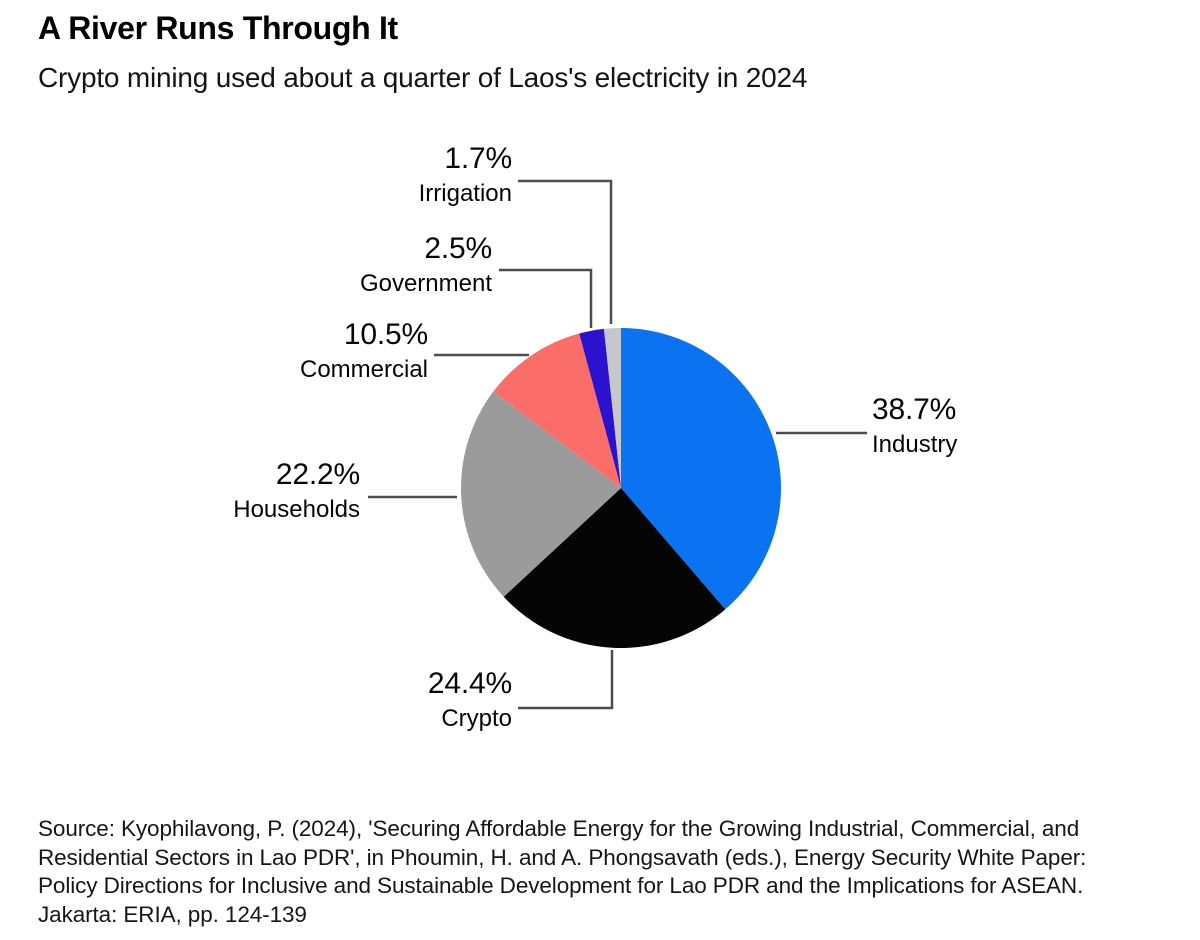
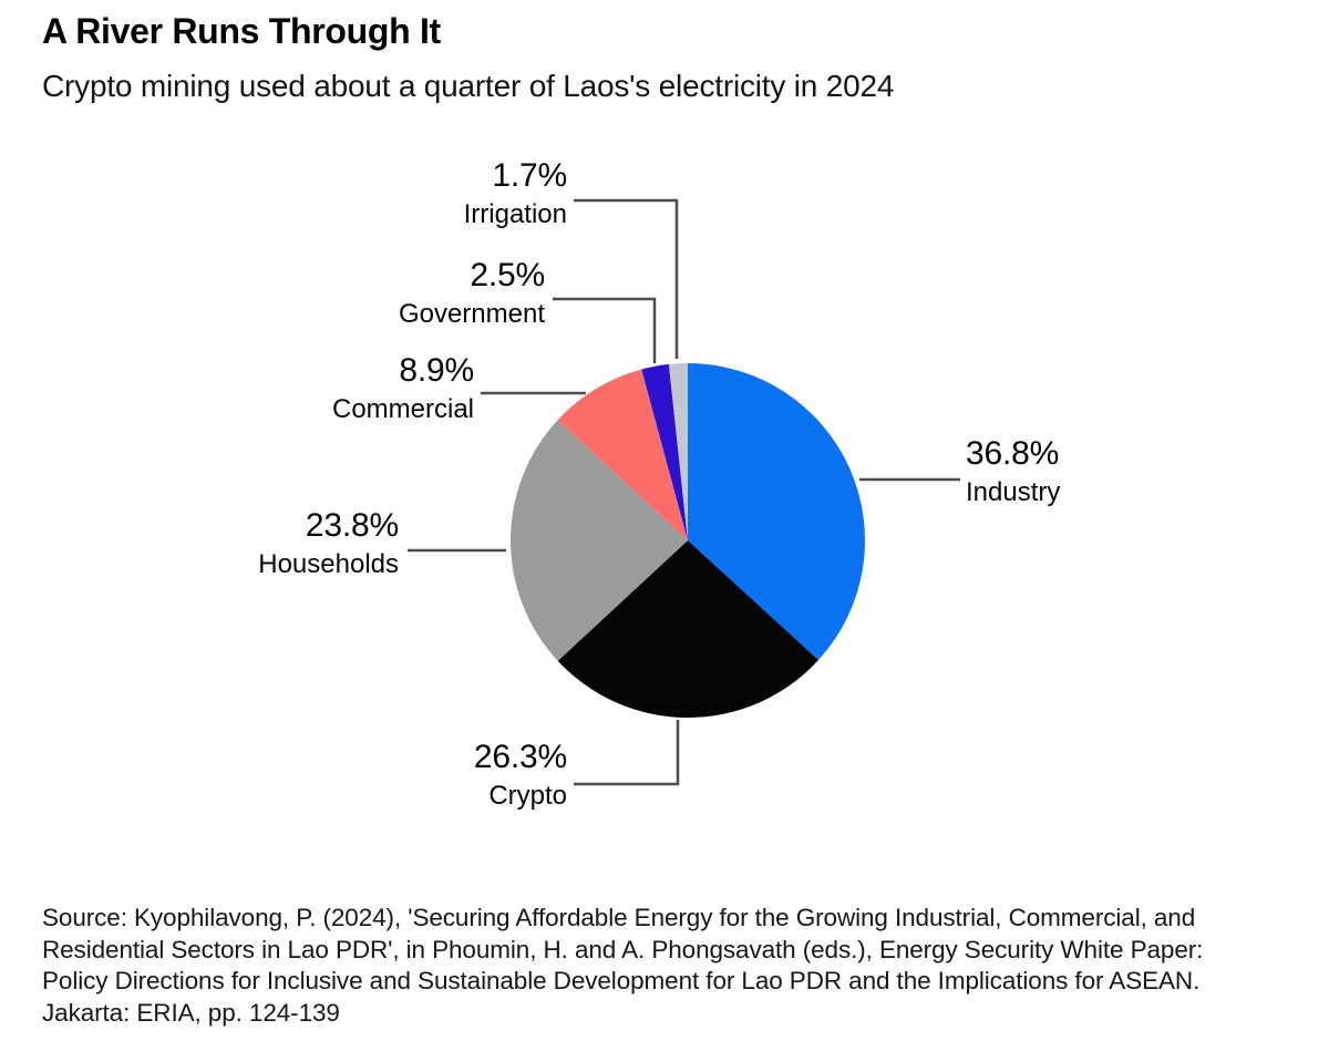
Industry: 38.7% -> 36.8%
Crypto: 24.4% -> 26.3%
Households: 22.2% -> 23.8%
Commercial: 10.5% -> 8.9%
